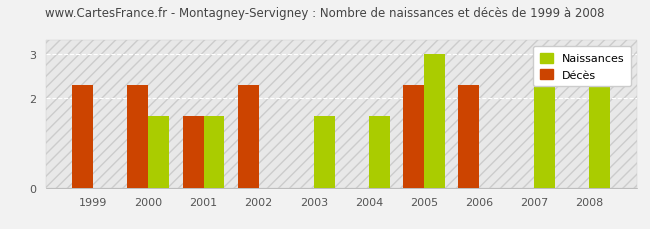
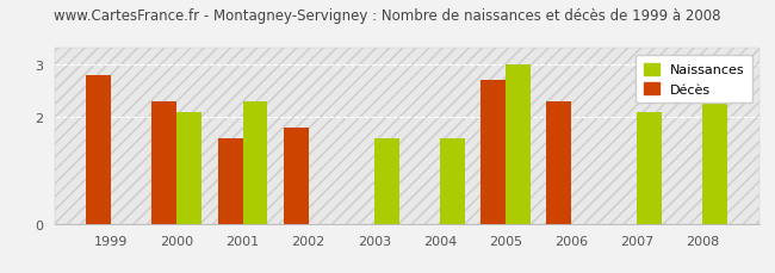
Décès/1999: 2.3 -> 2.8
Naissances/2000: 1.6 -> 2.1
Naissances/2001: 1.6 -> 2.3
Décès/2002: 2.3 -> 1.8
Décès/2005: 2.3 -> 2.7
Naissances/2007: 2.3 -> 2.1
